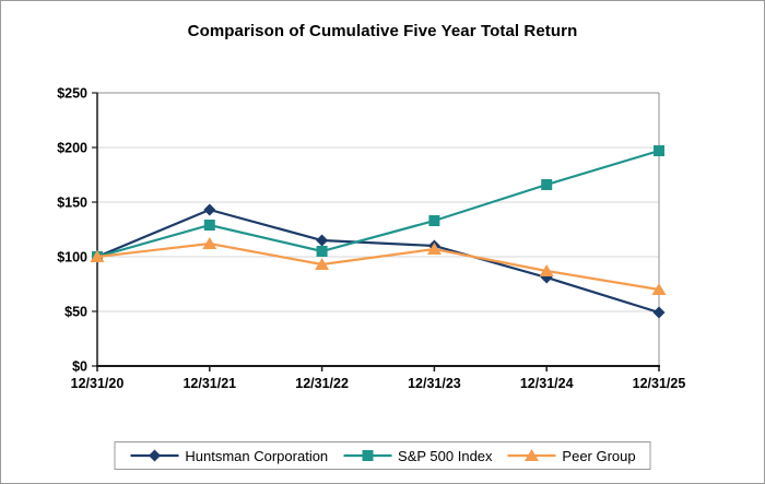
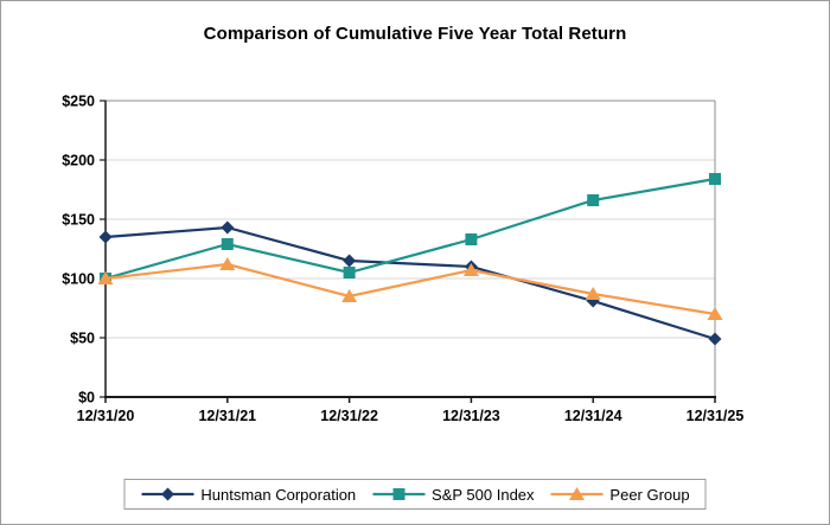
Huntsman Corporation/12/31/20: $100 -> $135
Peer Group/12/31/22: $93 -> $85
S&P 500 Index/12/31/25: $197 -> $184
